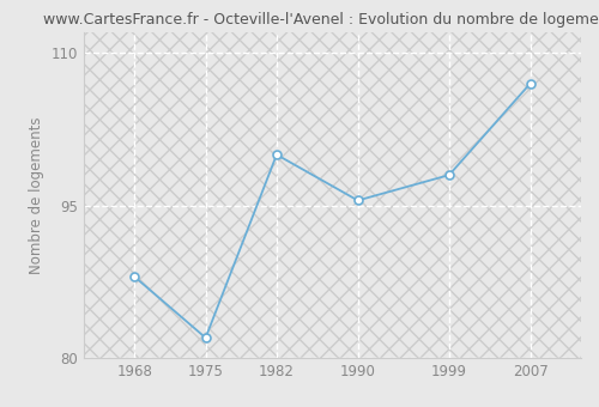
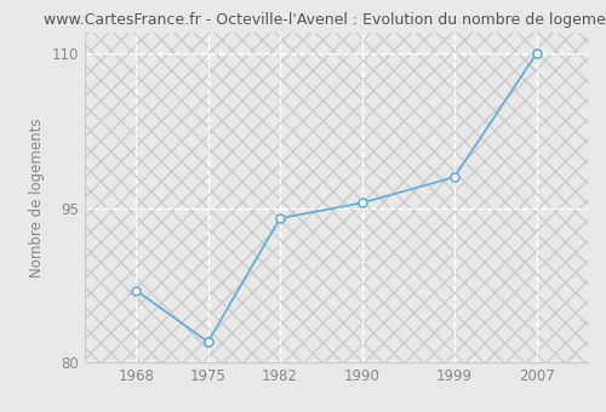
1968: 88.0 -> 87.0
1982: 100.0 -> 94.0
2007: 107.0 -> 110.0
